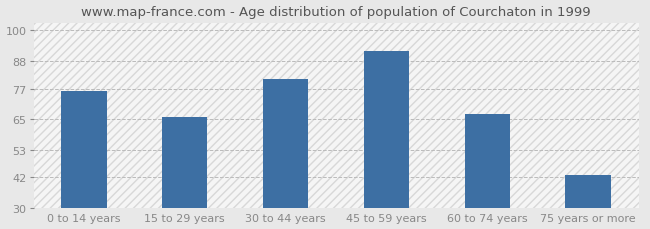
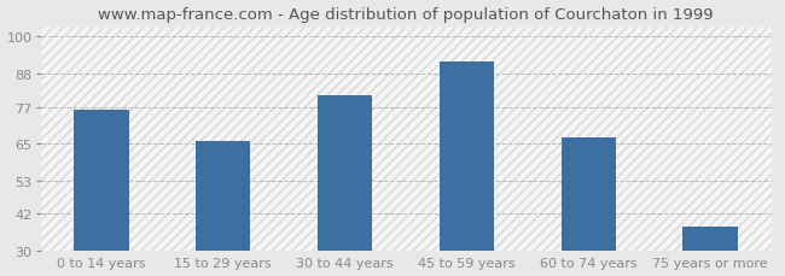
75 years or more: 43 -> 38
